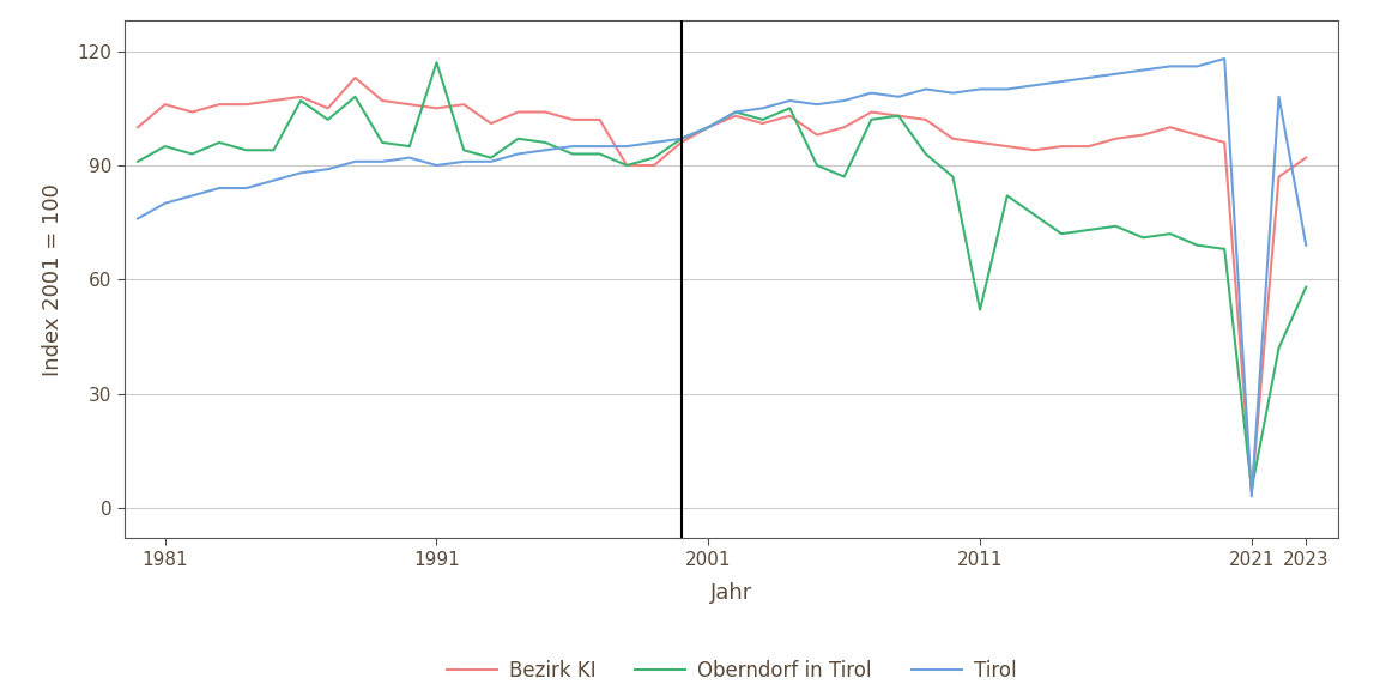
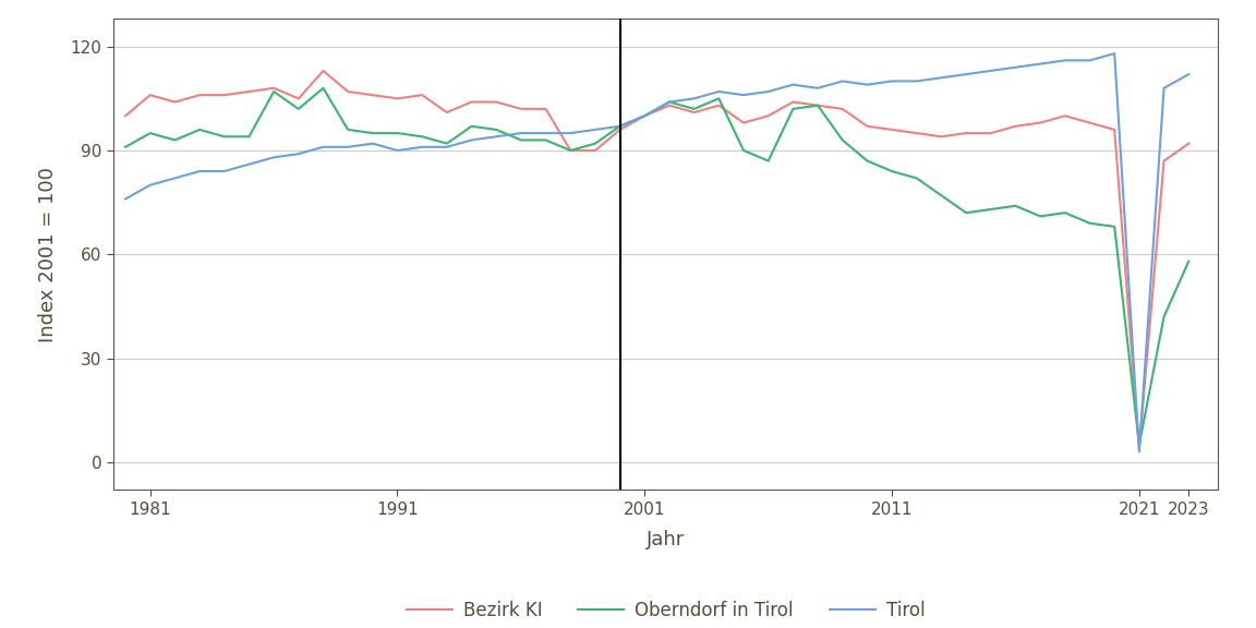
Oberndorf in Tirol/1991: 117 -> 95
Oberndorf in Tirol/2011: 52 -> 84
Tirol/2023: 69 -> 112
